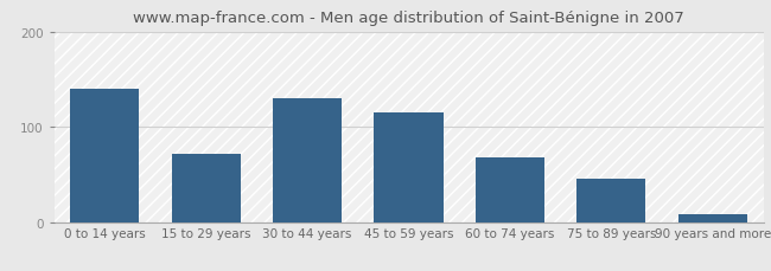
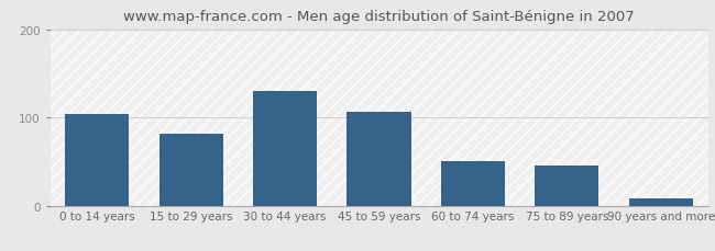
0 to 14 years: 140 -> 104
15 to 29 years: 72 -> 82
45 to 59 years: 115 -> 106
60 to 74 years: 68 -> 50
